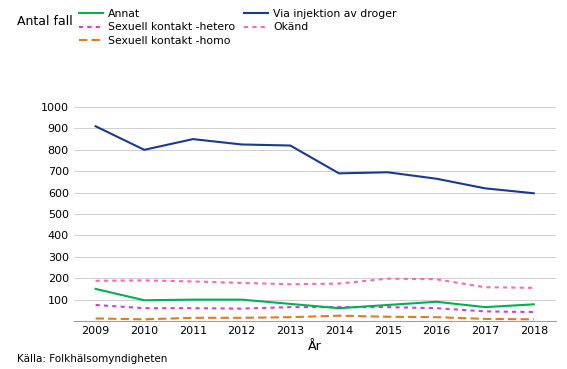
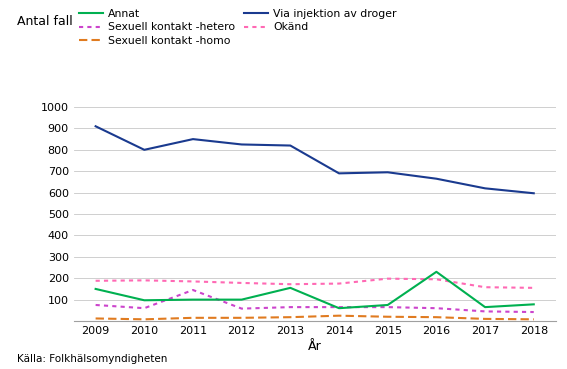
Sexuell kontakt -hetero/2011: 60 -> 145
Annat/2013: 80 -> 155
Annat/2016: 90 -> 230
